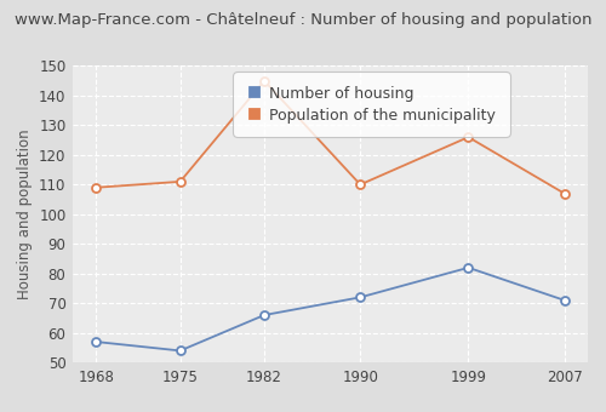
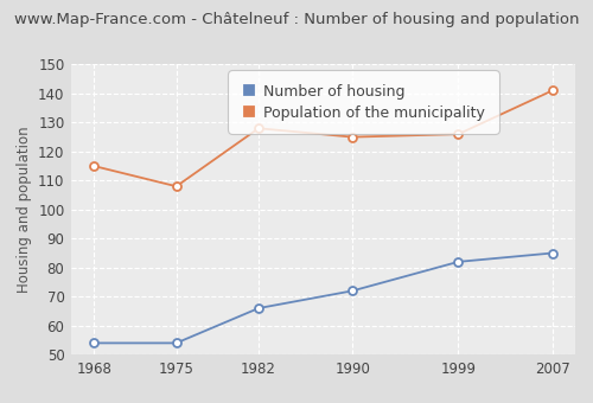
Number of housing/1968: 57 -> 54
Population of the municipality/1968: 109 -> 115
Population of the municipality/1975: 111 -> 108
Population of the municipality/1982: 145 -> 128
Population of the municipality/1990: 110 -> 125
Number of housing/2007: 71 -> 85
Population of the municipality/2007: 107 -> 141
